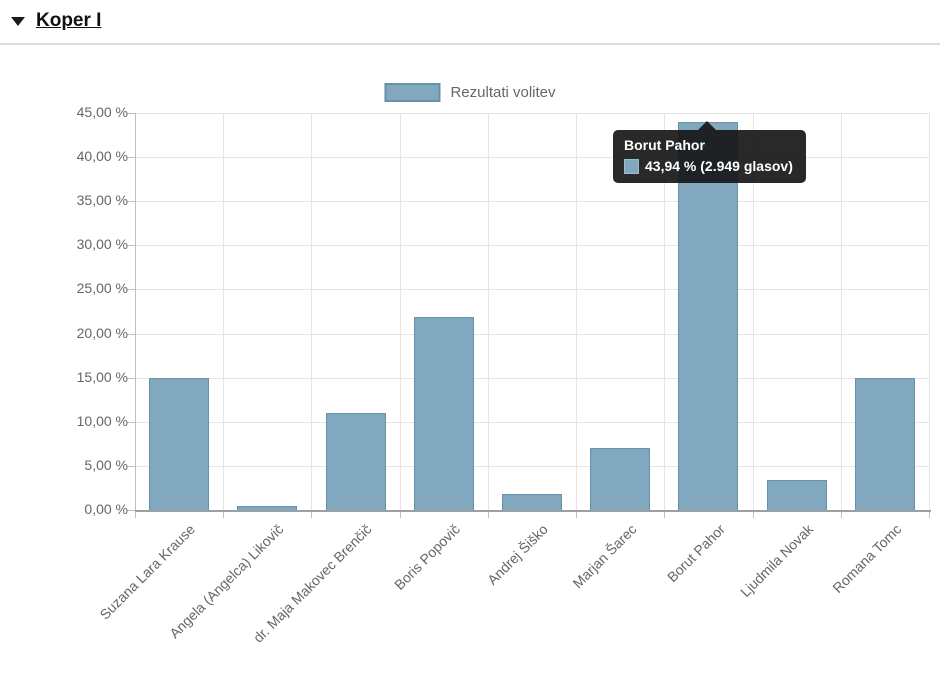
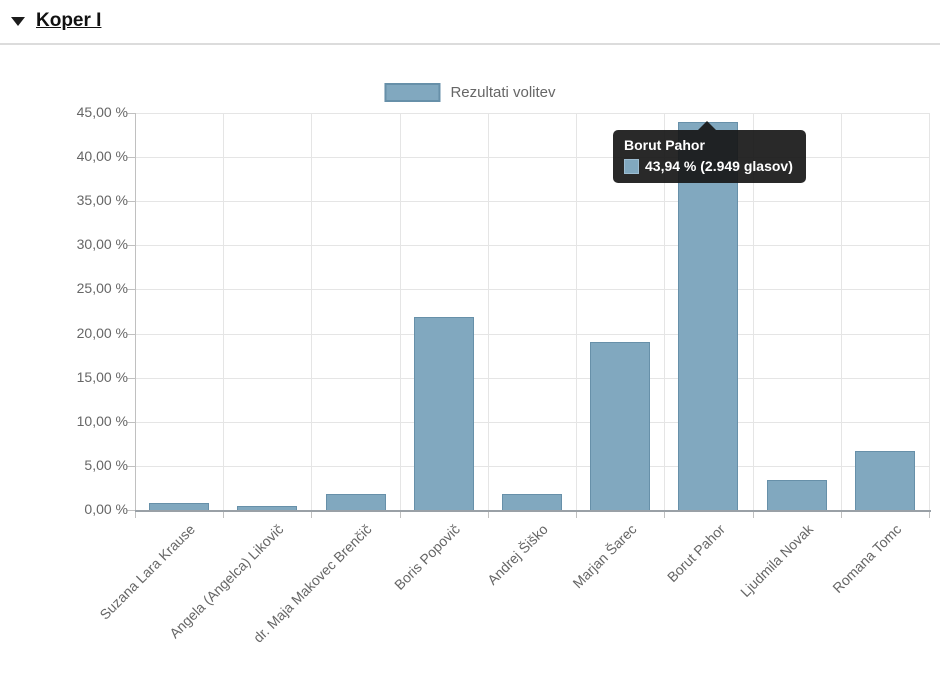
Suzana Lara Krause: 15% -> 1%
dr. Maja Makovec Brenčič: 11% -> 2%
Marjan Šarec: 7% -> 19%
Romana Tomc: 15% -> 7%
